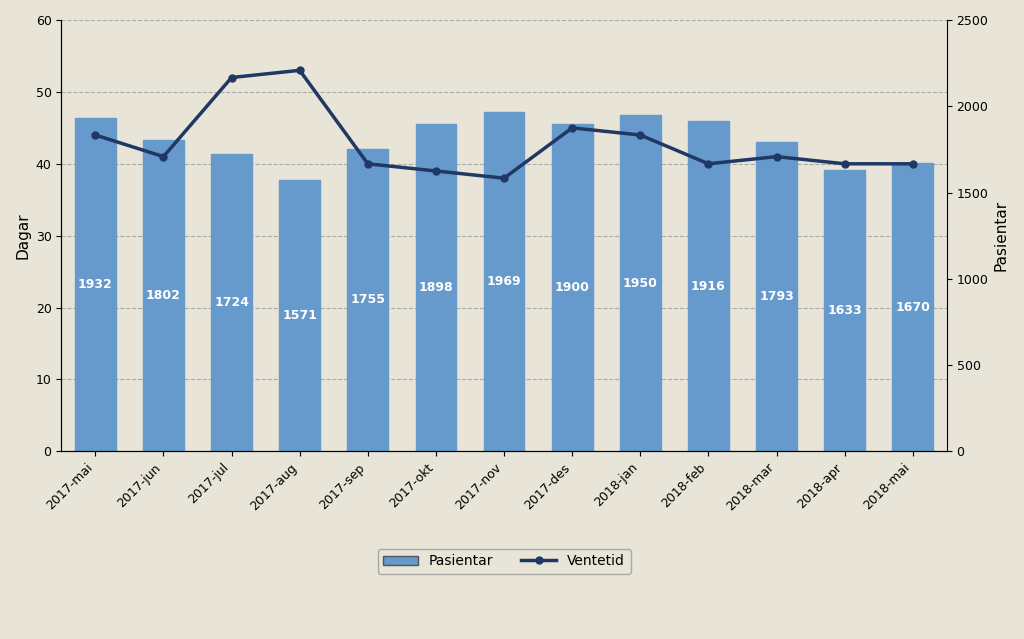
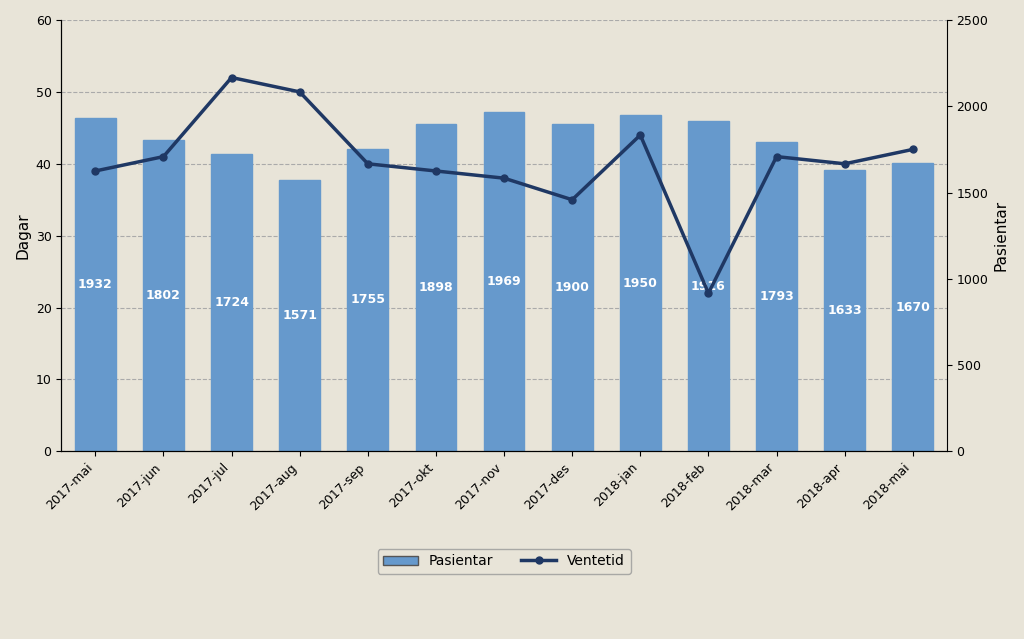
Ventetid/2017-mai: 44 -> 39
Ventetid/2017-aug: 53 -> 50
Ventetid/2017-des: 45 -> 35
Ventetid/2018-feb: 40 -> 22
Ventetid/2018-mai: 40 -> 42
